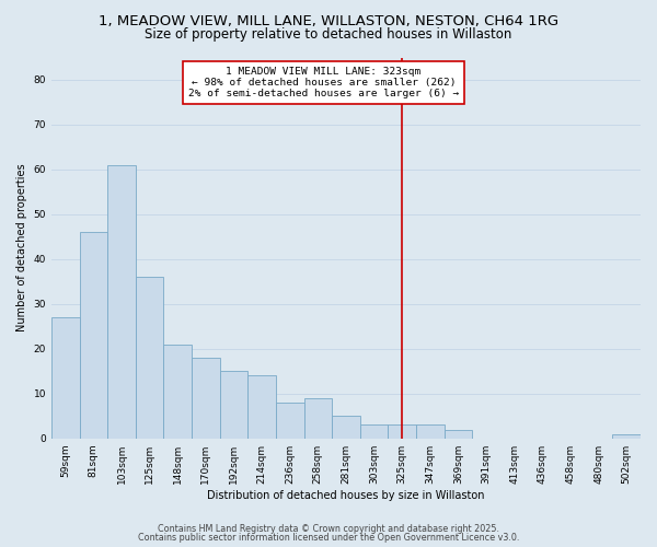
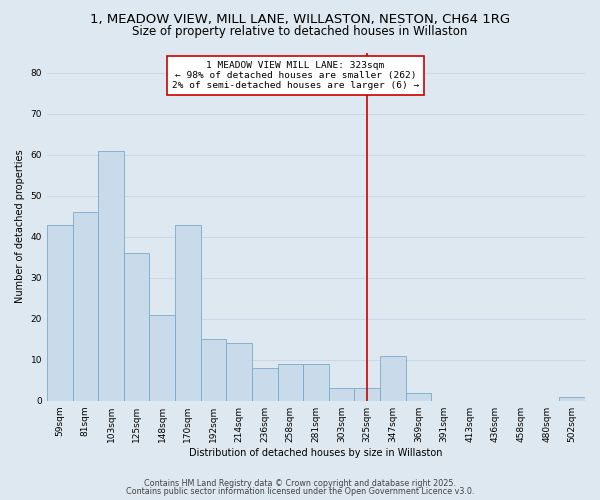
59sqm: 27 -> 43
170sqm: 18 -> 43
281sqm: 5 -> 9
347sqm: 3 -> 11
